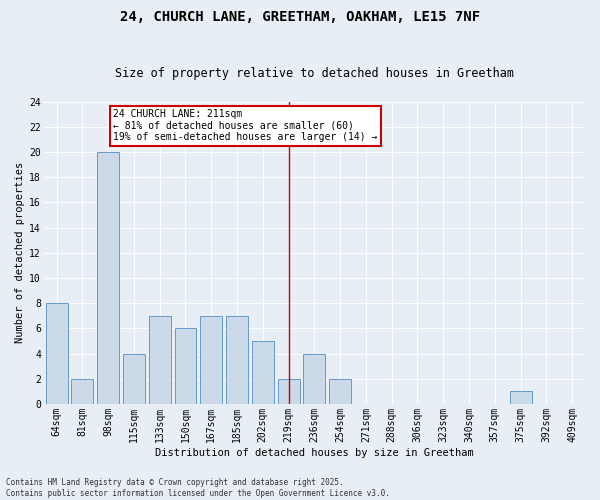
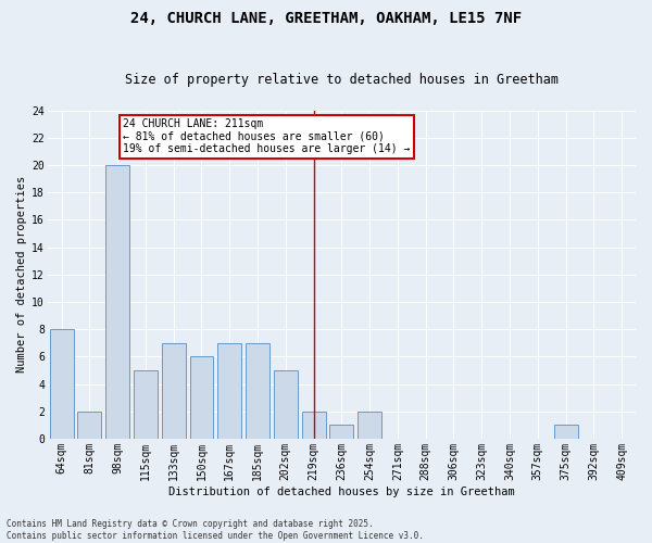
115sqm: 4 -> 5
236sqm: 4 -> 1
